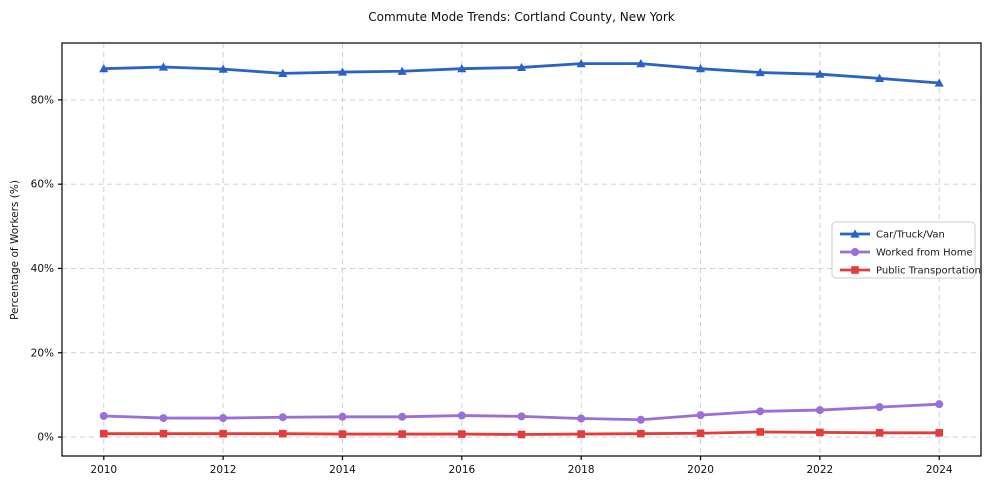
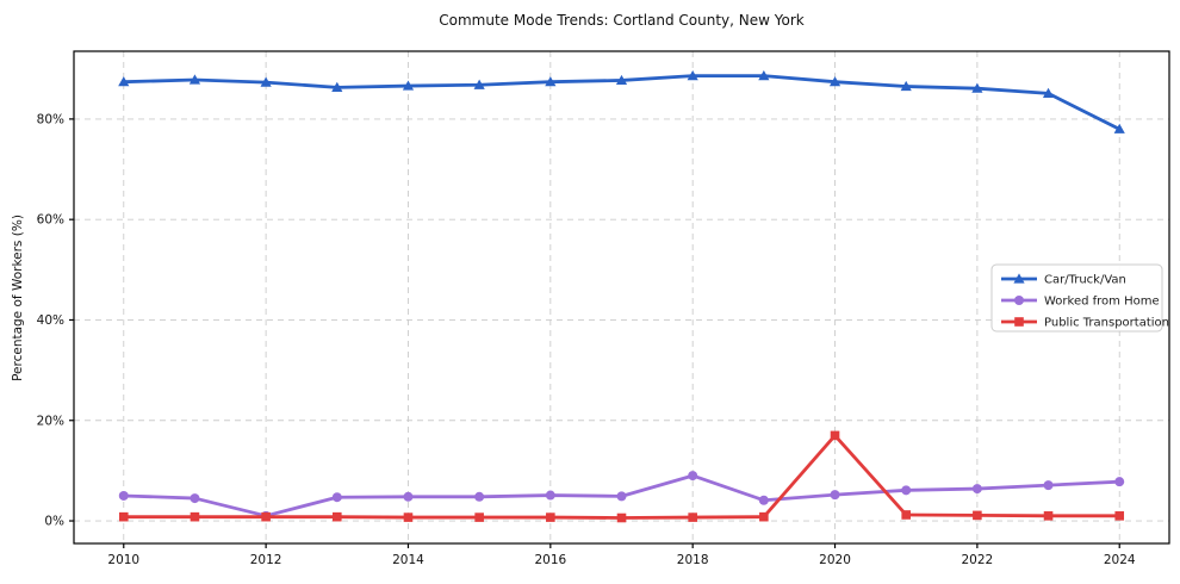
Worked from Home/2012: 4% -> 1%
Worked from Home/2018: 4% -> 9%
Public Transportation/2020: 1% -> 17%
Car/Truck/Van/2024: 84% -> 78%
